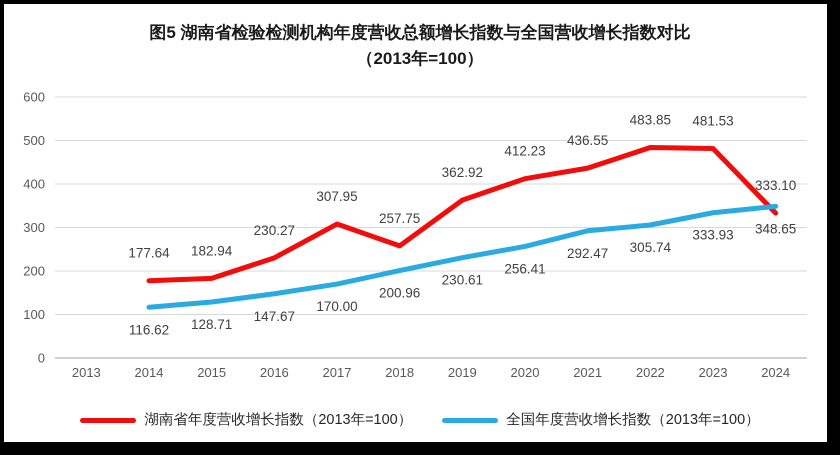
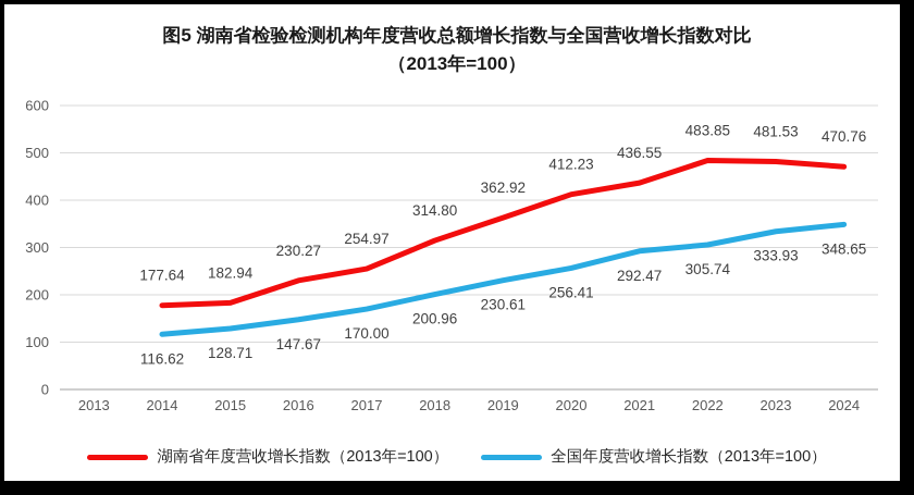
湖南省年度营收增长指数（2013年=100）/2017: 307.95 -> 254.97
湖南省年度营收增长指数（2013年=100）/2018: 257.75 -> 314.80
湖南省年度营收增长指数（2013年=100）/2024: 333.10 -> 470.76
